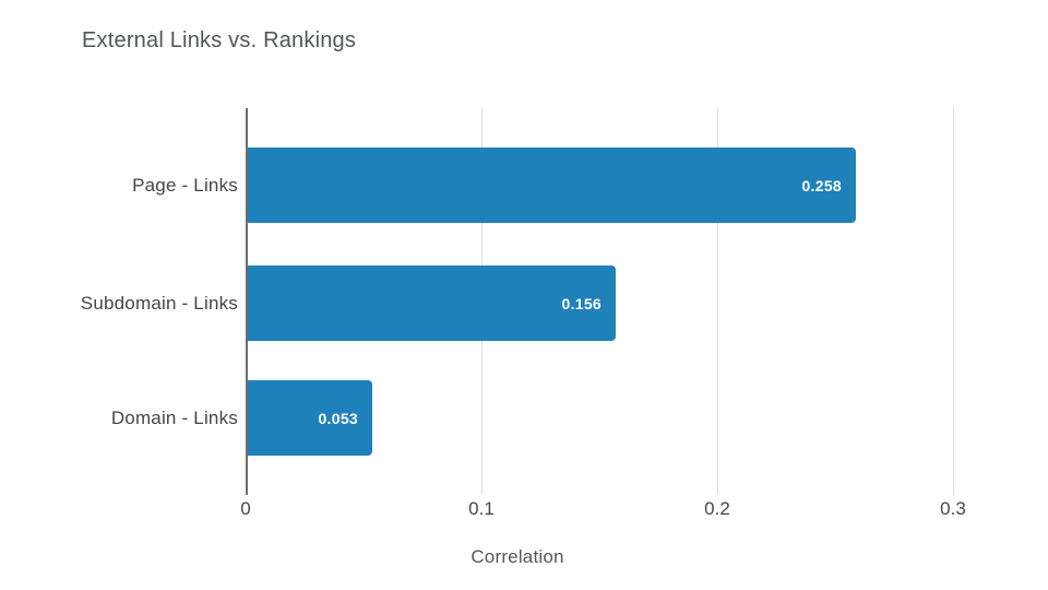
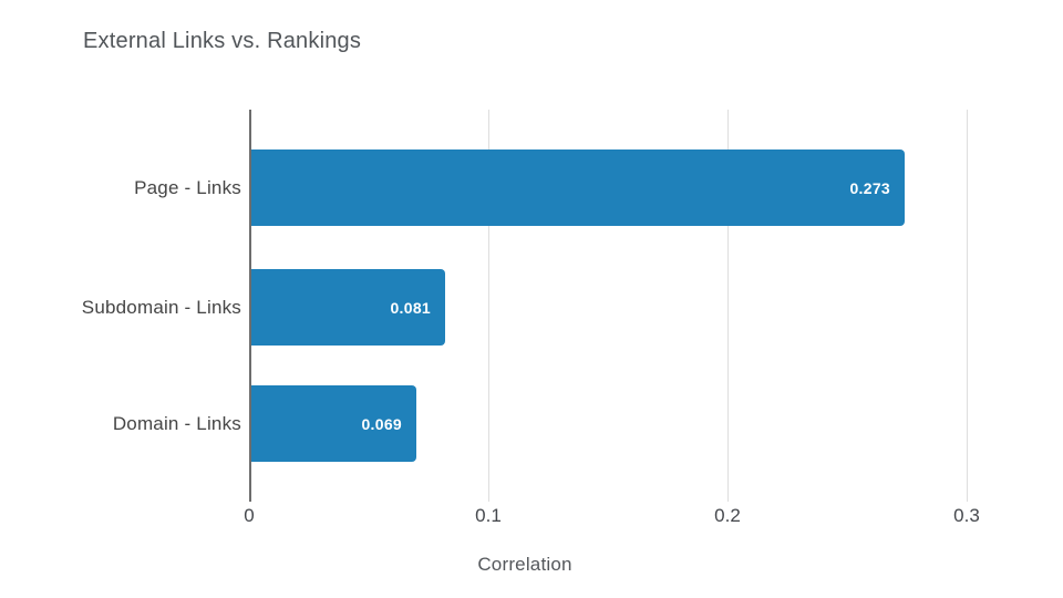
Page - Links: 0.258 -> 0.273
Subdomain - Links: 0.156 -> 0.081
Domain - Links: 0.053 -> 0.069
